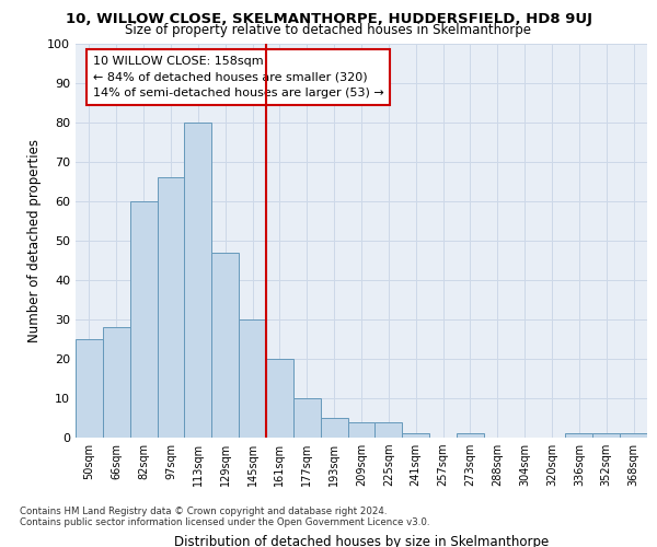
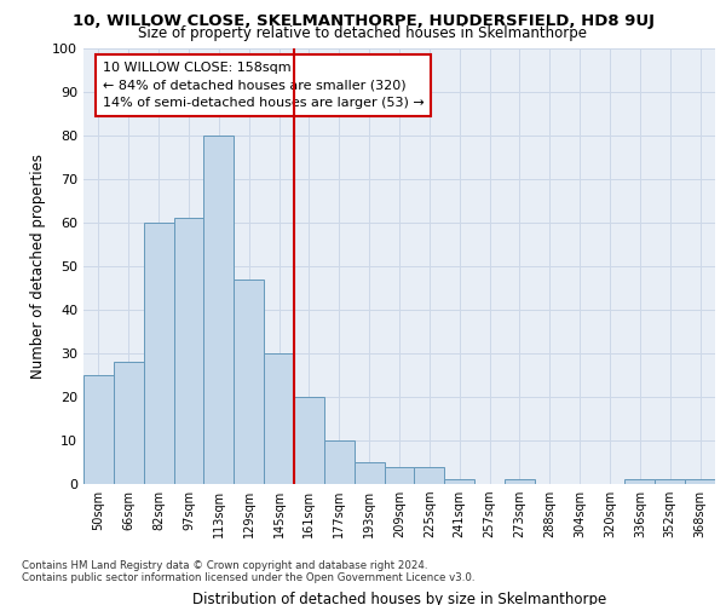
97sqm: 66 -> 61
